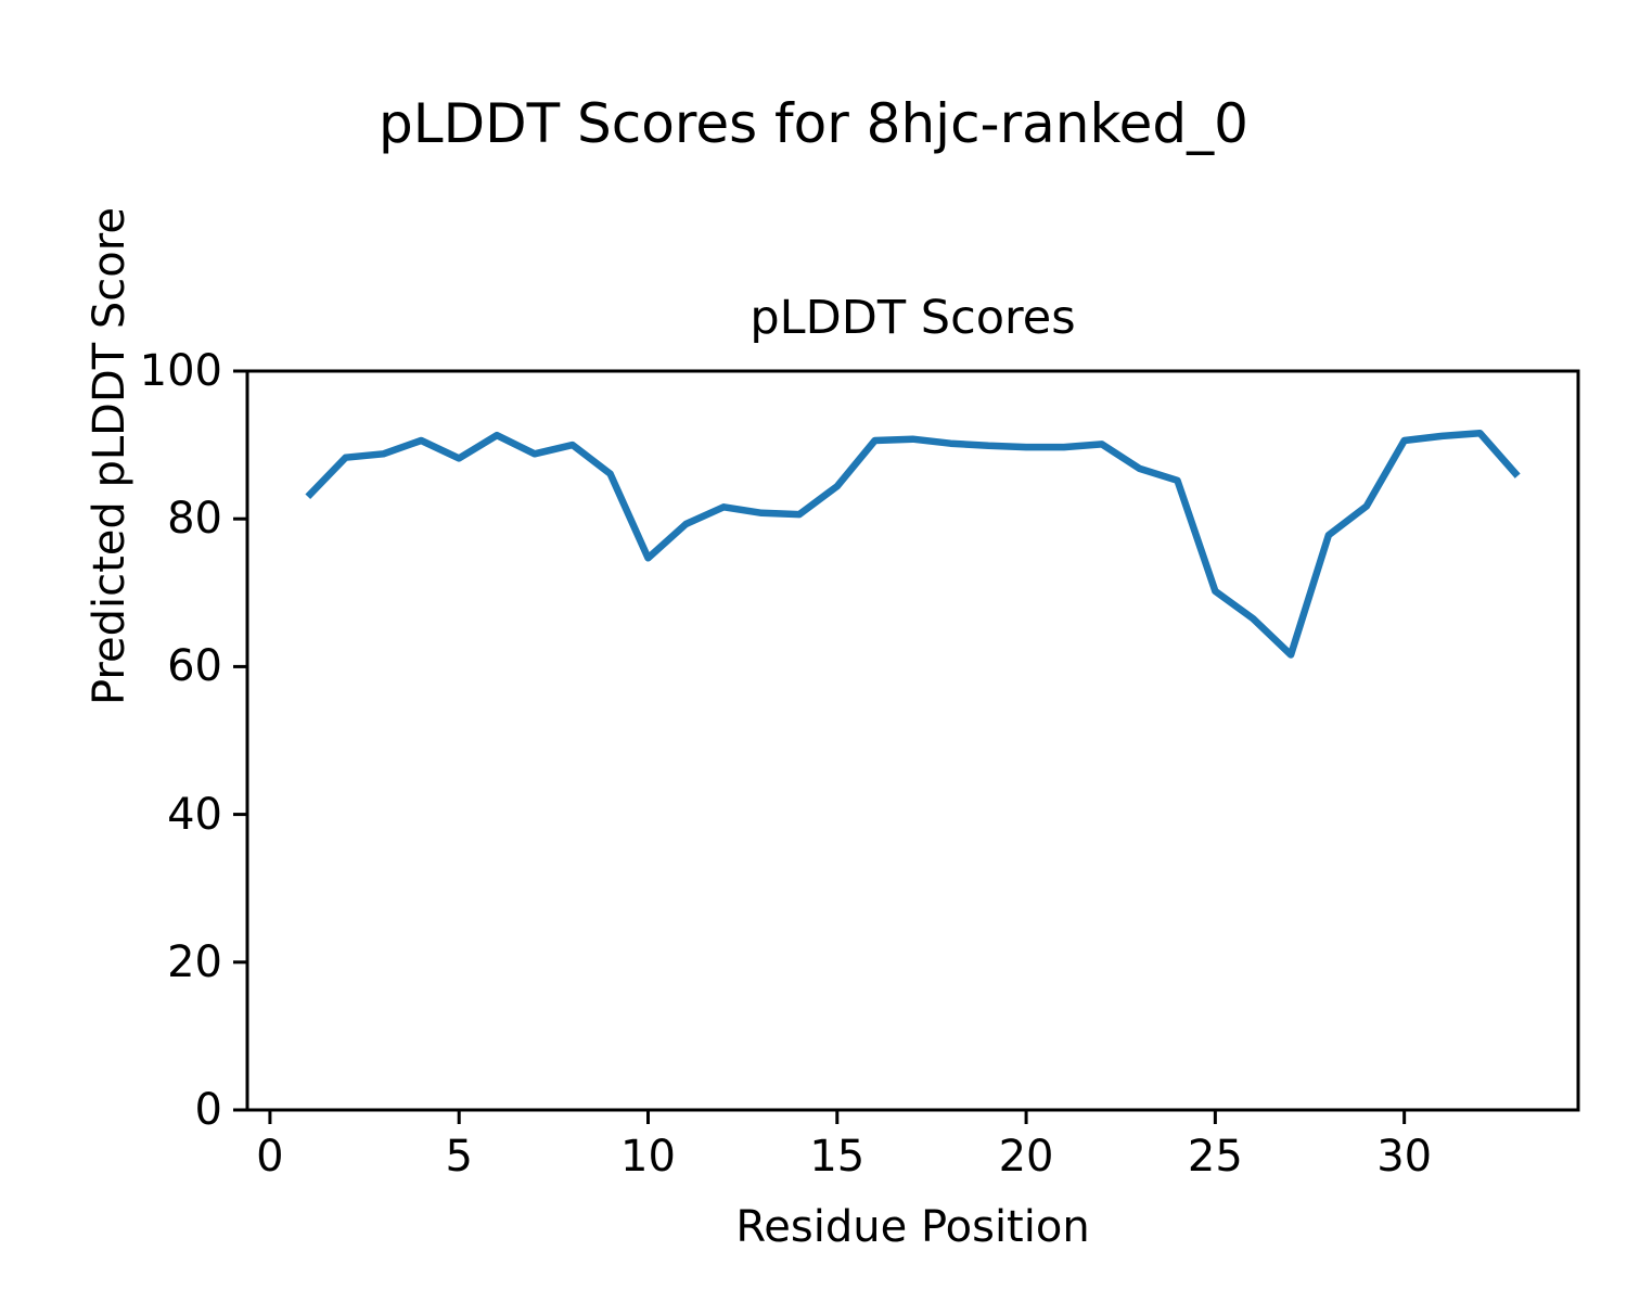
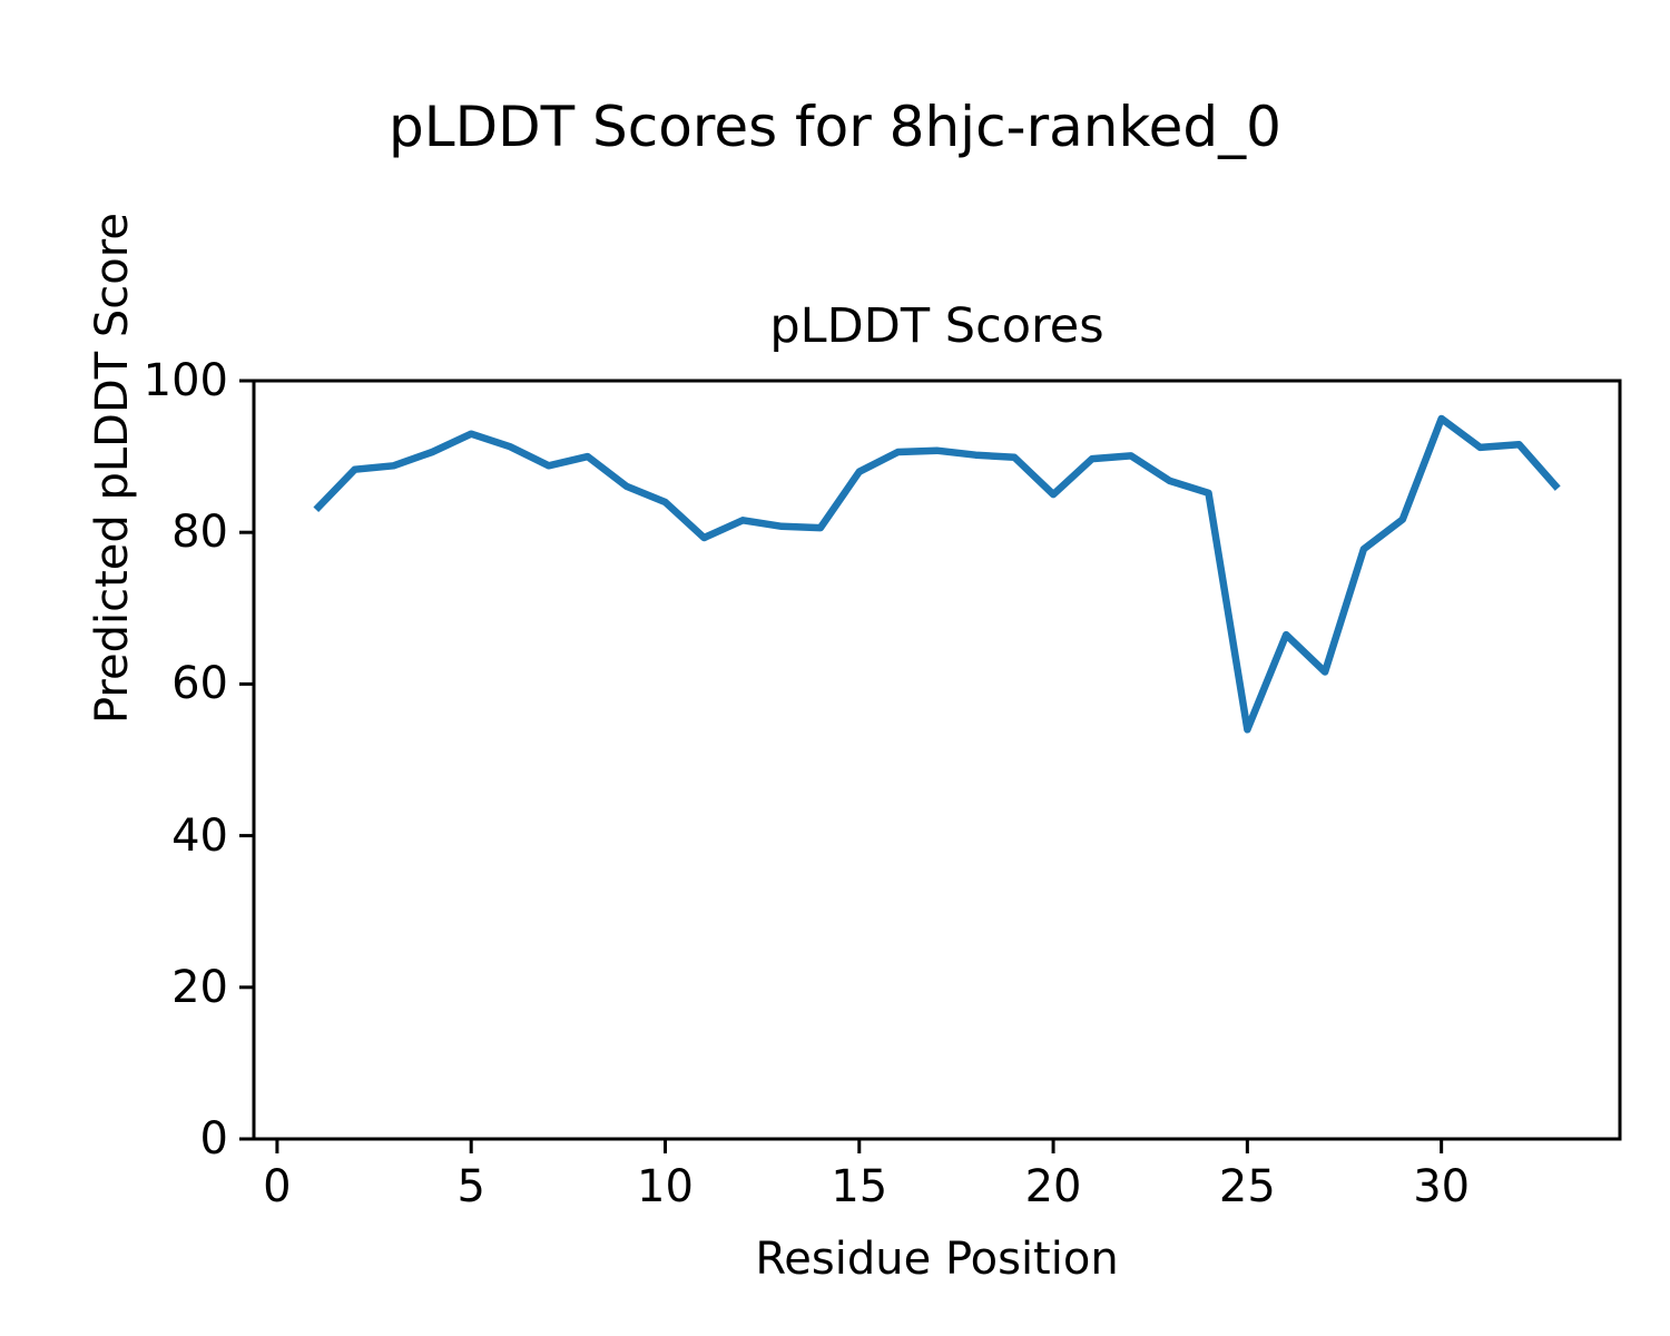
5: 88 -> 93
10: 75 -> 84
15: 84 -> 88
20: 90 -> 85
25: 70 -> 54
30: 91 -> 95
